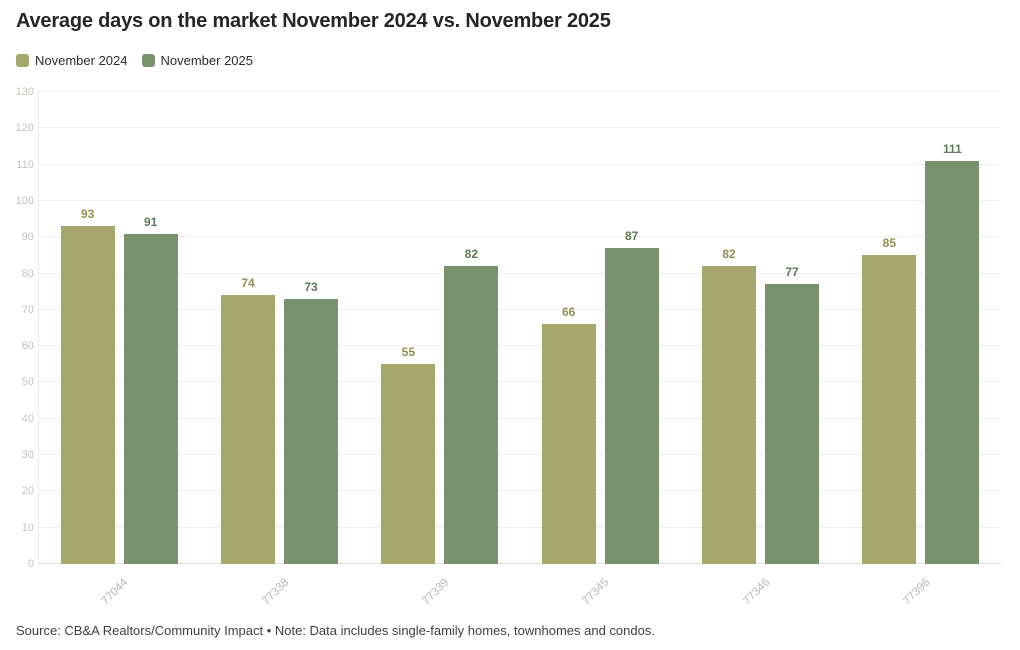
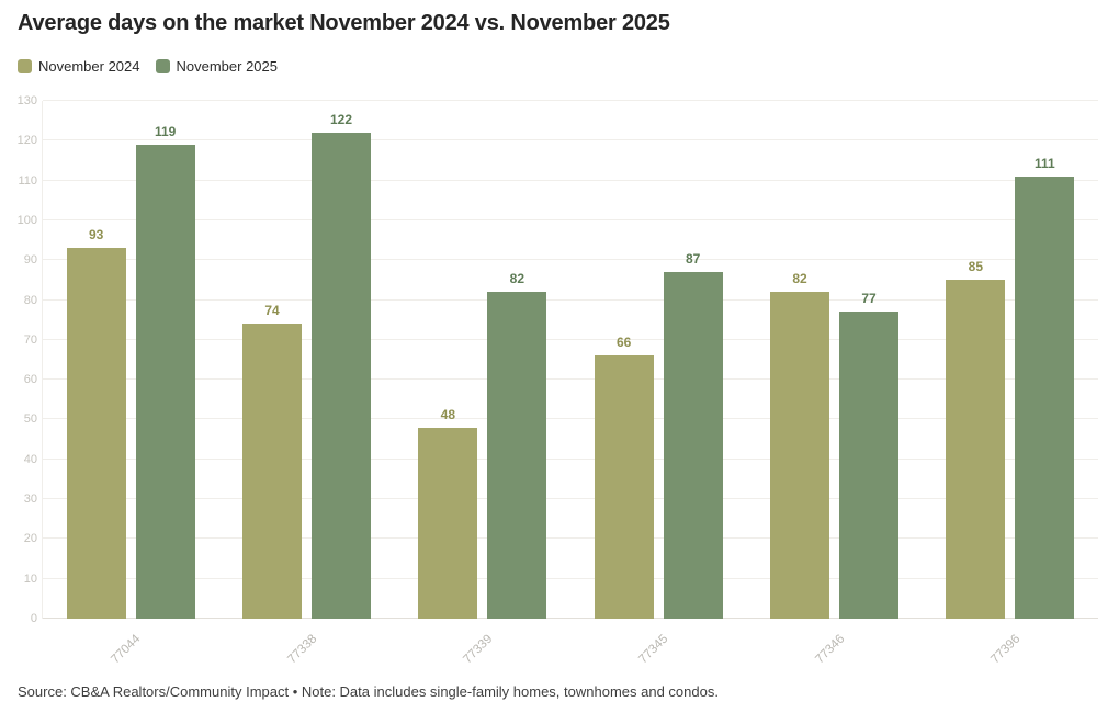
November 2025/77044: 91 -> 119
November 2025/77338: 73 -> 122
November 2024/77339: 55 -> 48
